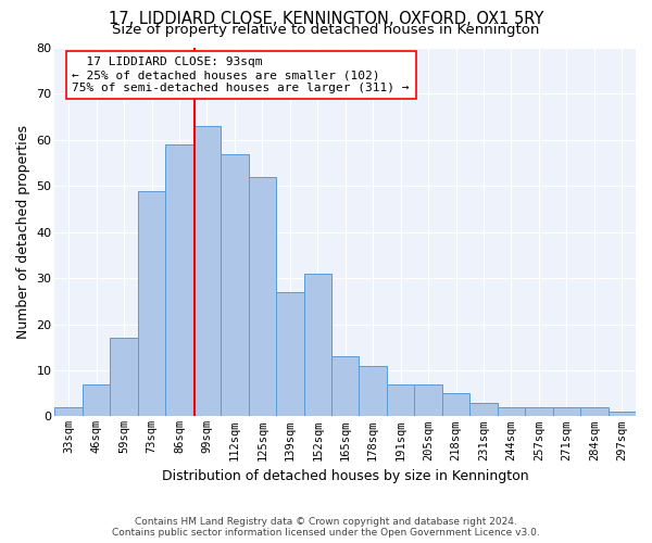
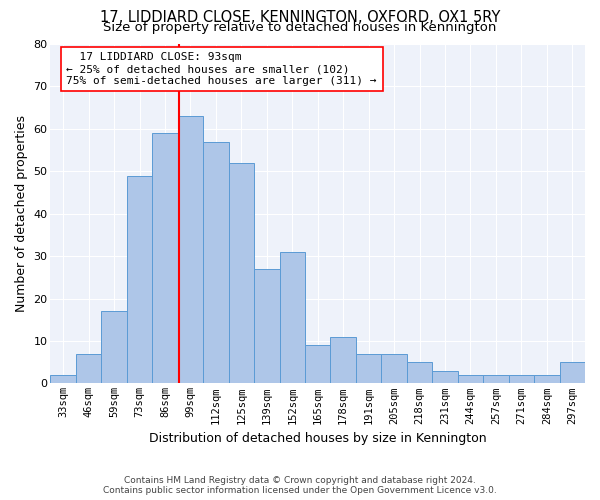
165sqm: 13 -> 9
297sqm: 1 -> 5
